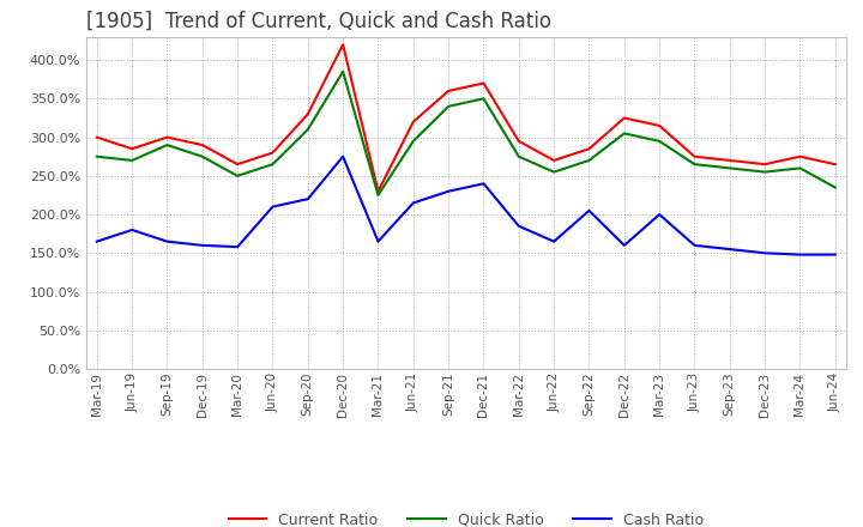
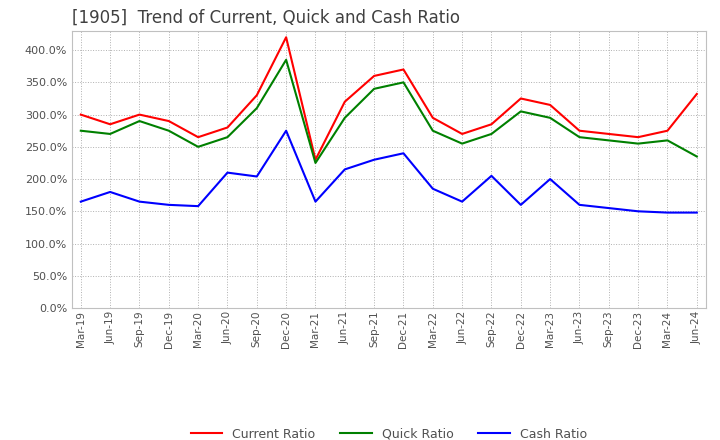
Cash Ratio/Sep-20: 220% -> 204%
Current Ratio/Jun-24: 265% -> 332%
